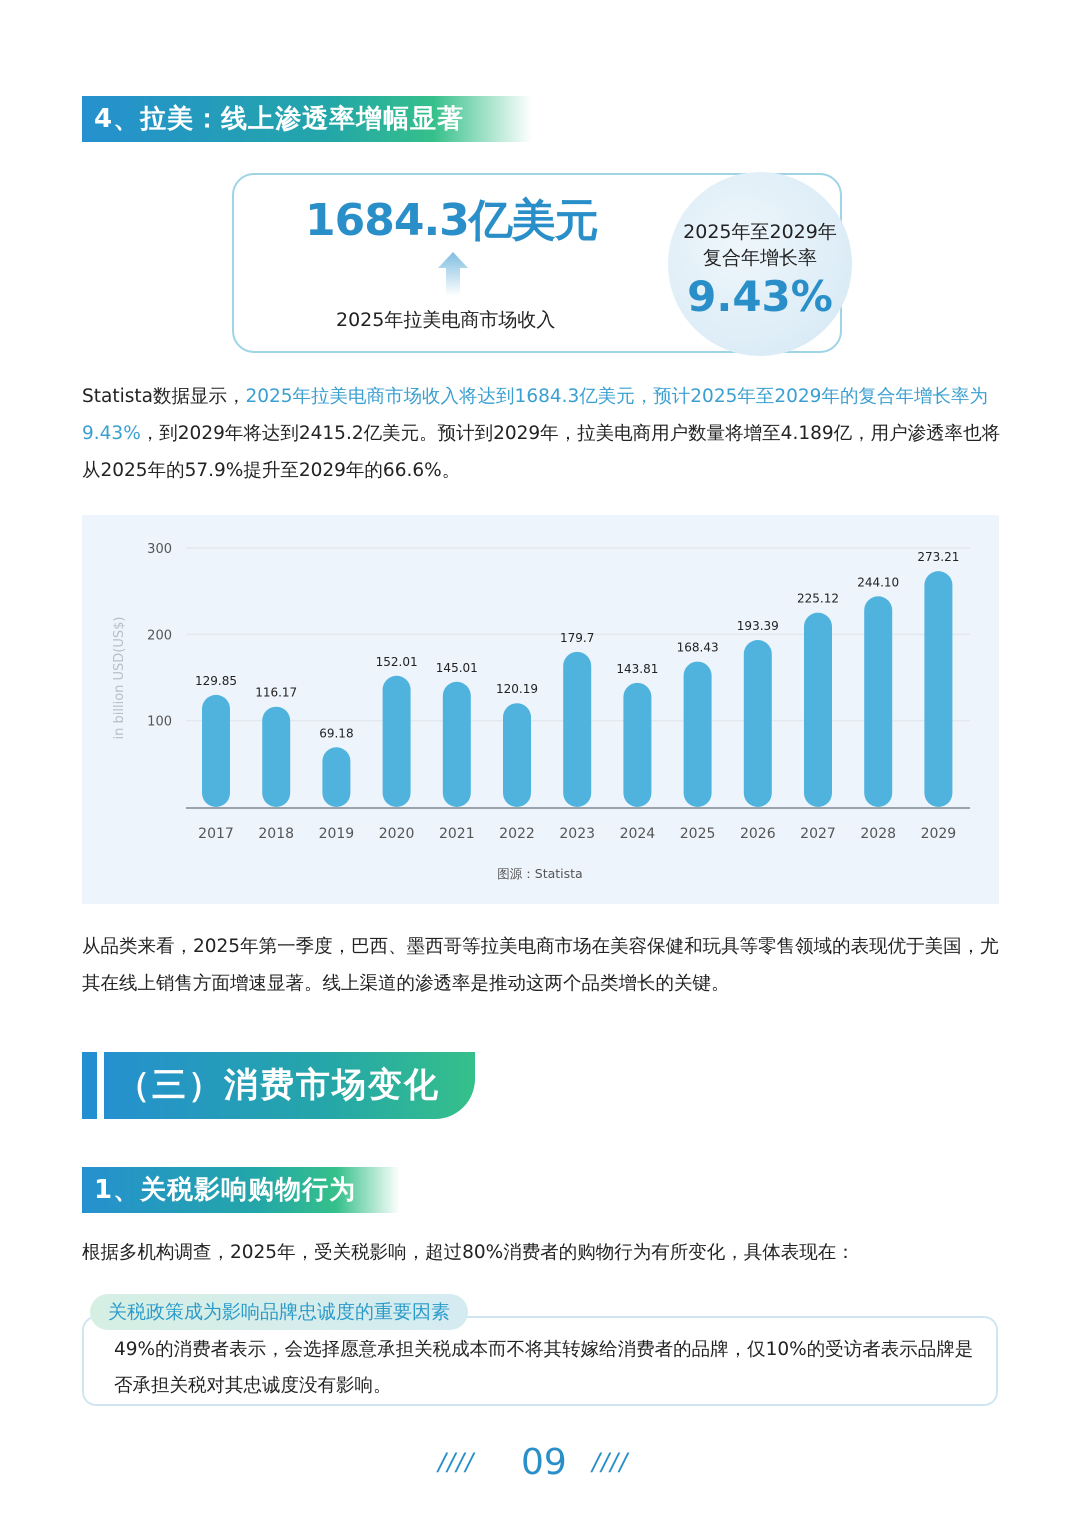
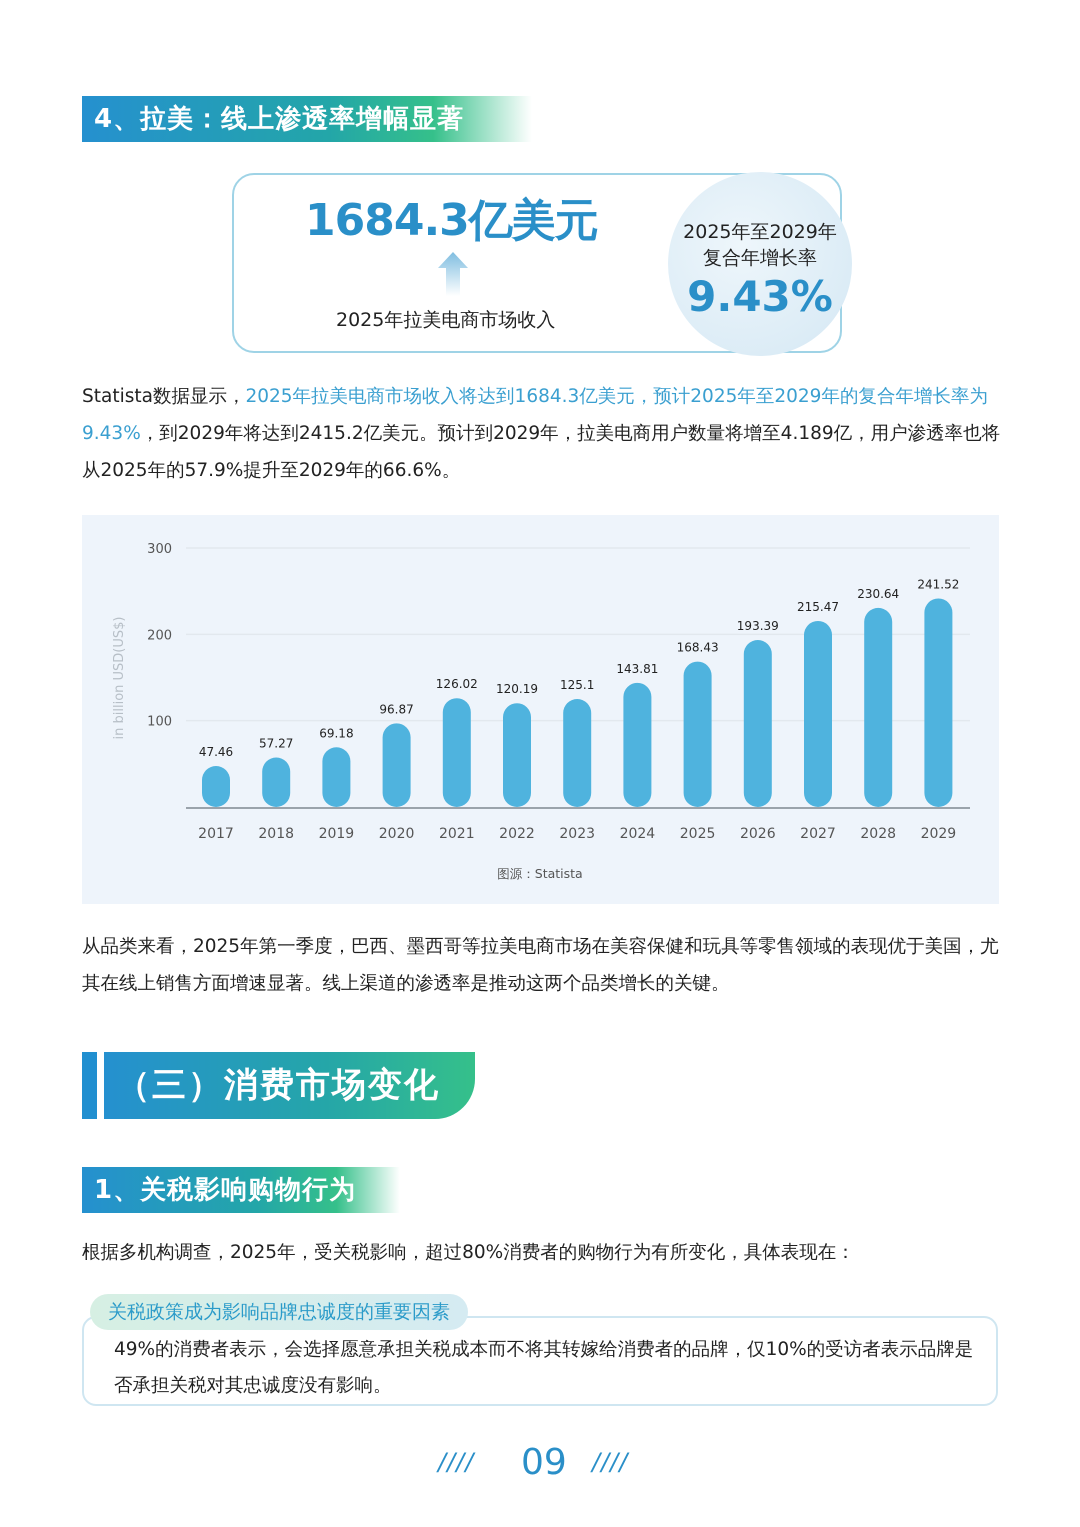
2017: 129.85 -> 47.46
2018: 116.17 -> 57.27
2020: 152.01 -> 96.87
2021: 145.01 -> 126.02
2023: 179.7 -> 125.1
2027: 225.12 -> 215.47
2028: 244.10 -> 230.64
2029: 273.21 -> 241.52
